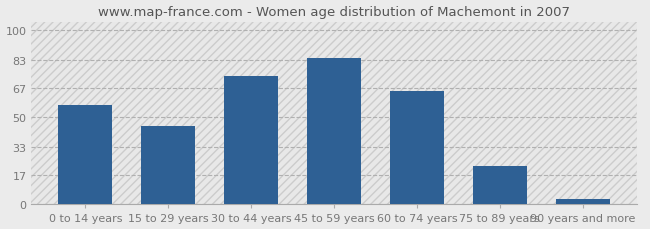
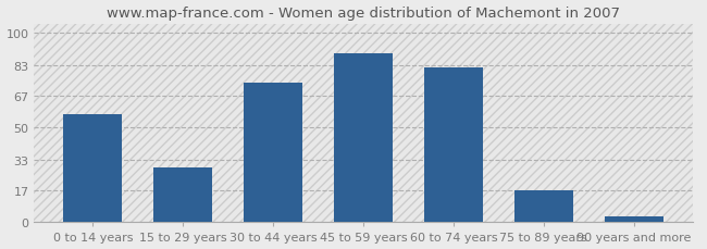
15 to 29 years: 45 -> 29
45 to 59 years: 84 -> 89
60 to 74 years: 65 -> 82
75 to 89 years: 22 -> 17
